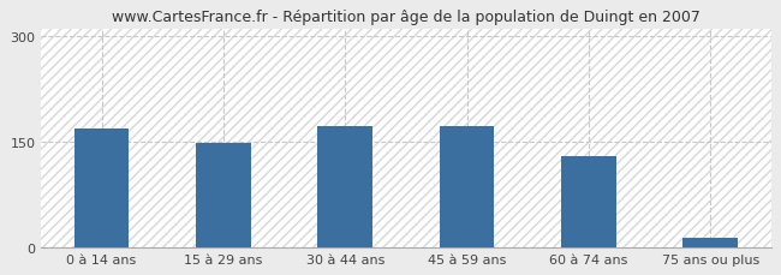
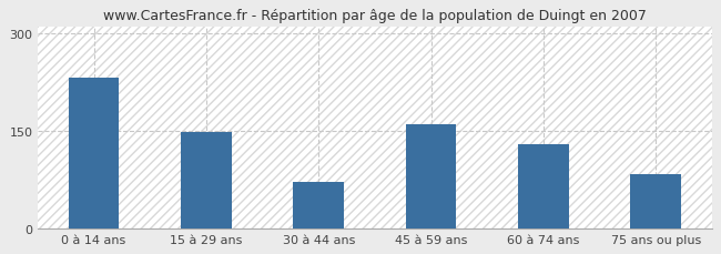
0 à 14 ans: 168 -> 232
30 à 44 ans: 172 -> 72
45 à 59 ans: 173 -> 160
75 ans ou plus: 13 -> 84
